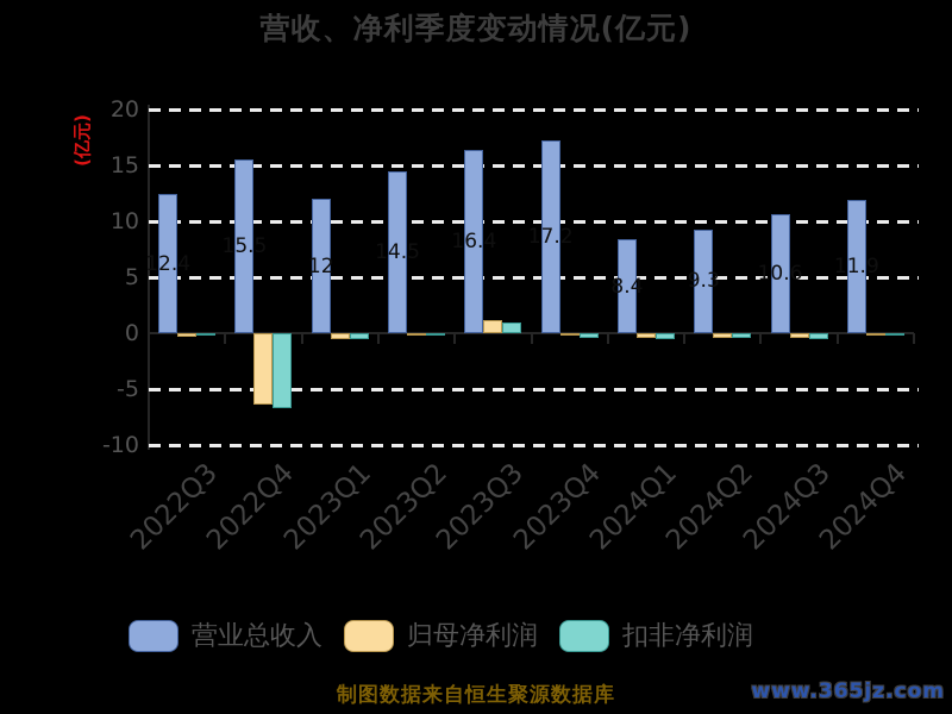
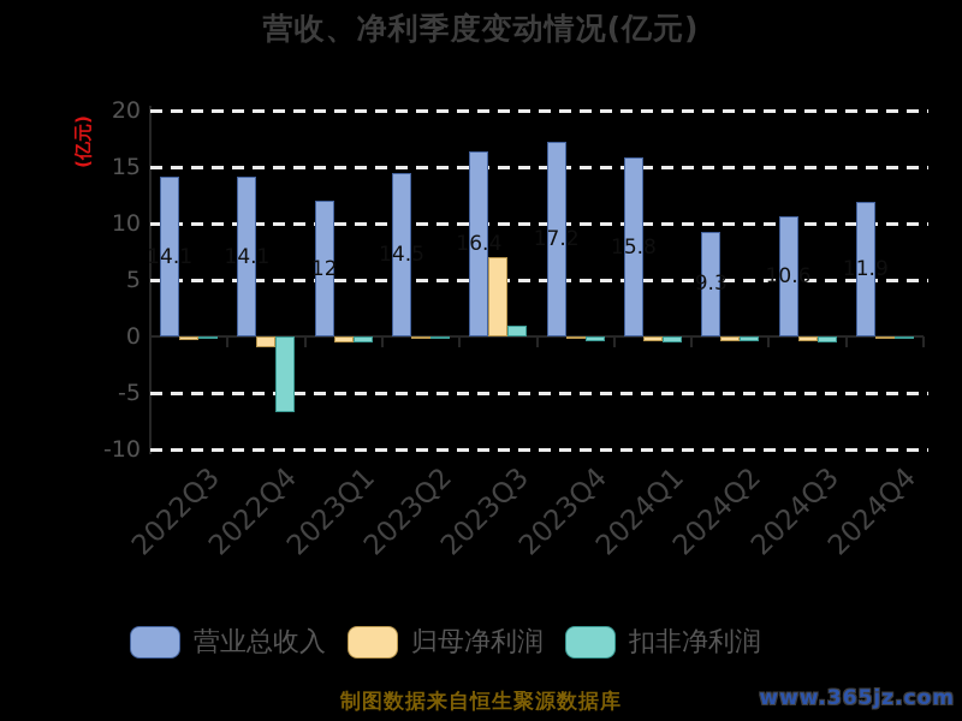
营业总收入/2022Q3: 12.4 -> 14.1
营业总收入/2022Q4: 15.5 -> 14.1
归母净利润/2022Q4: -6 -> -1
归母净利润/2023Q3: 1 -> 7
营业总收入/2024Q1: 8.4 -> 15.8
